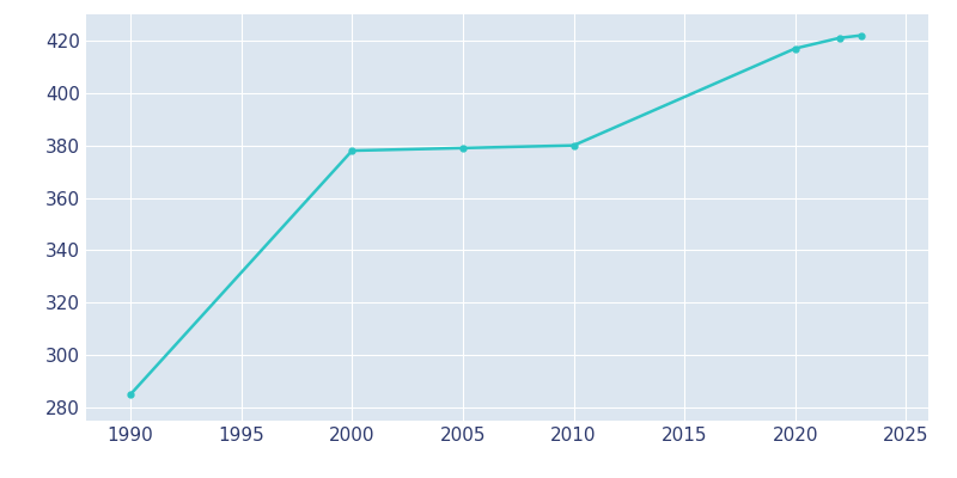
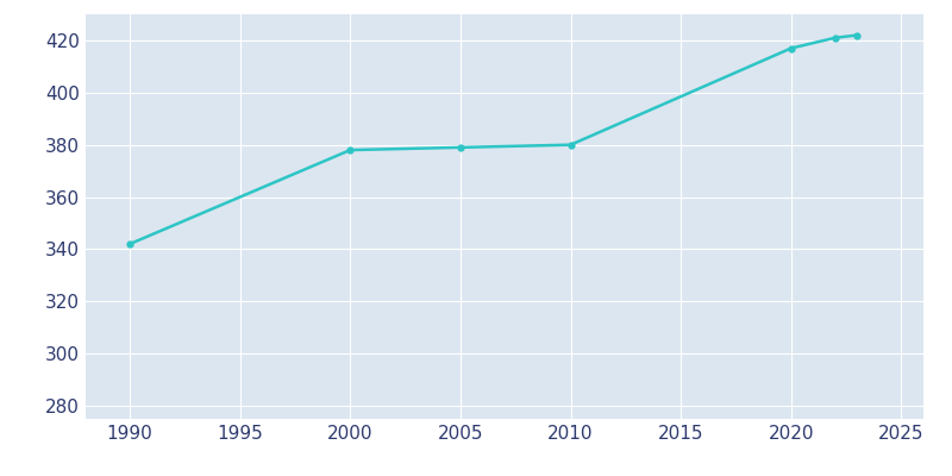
1990: 285 -> 342
